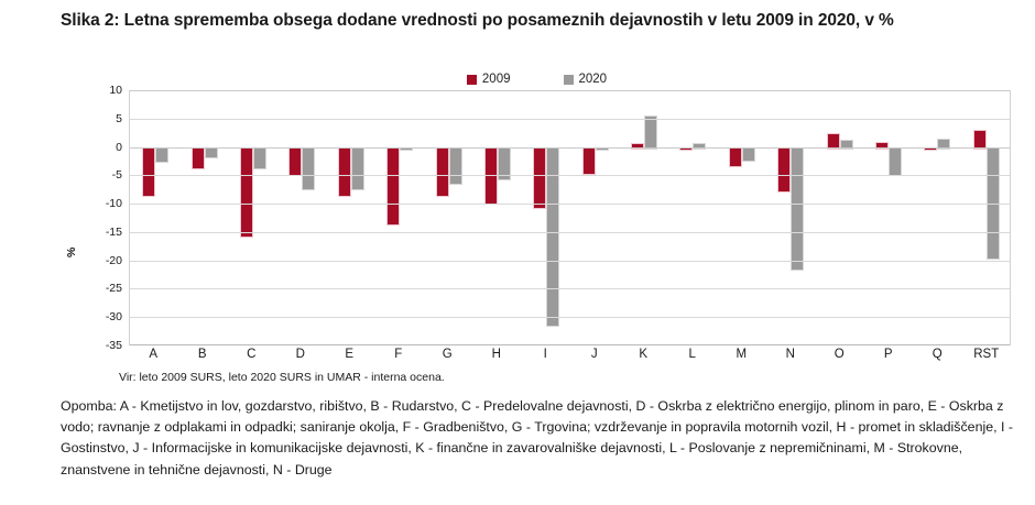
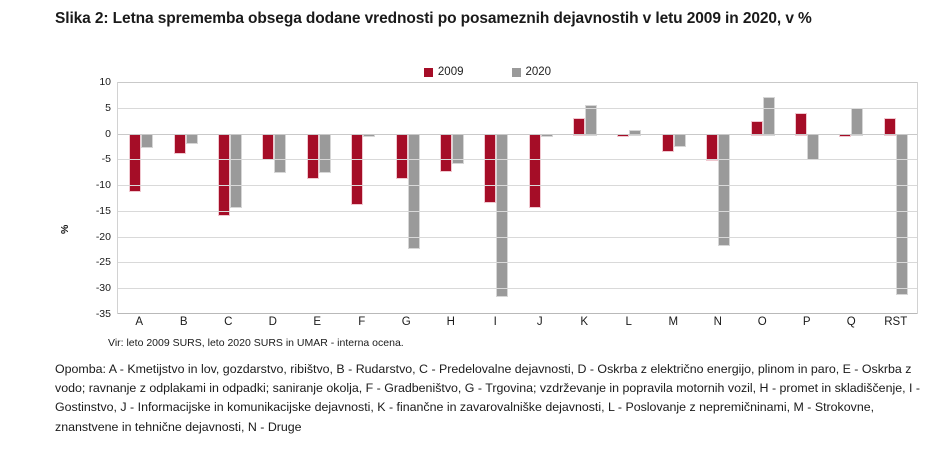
2009/A: -8 -> -11
2020/C: -4 -> -14
2020/G: -6 -> -22
2009/H: -10 -> -7
2009/I: -10 -> -13
2009/J: -4 -> -14
2009/K: 1 -> 3
2009/N: -8 -> -5
2020/O: 1 -> 7
2009/P: 1 -> 4
2020/Q: 1 -> 5
2020/RST: -20 -> -31
